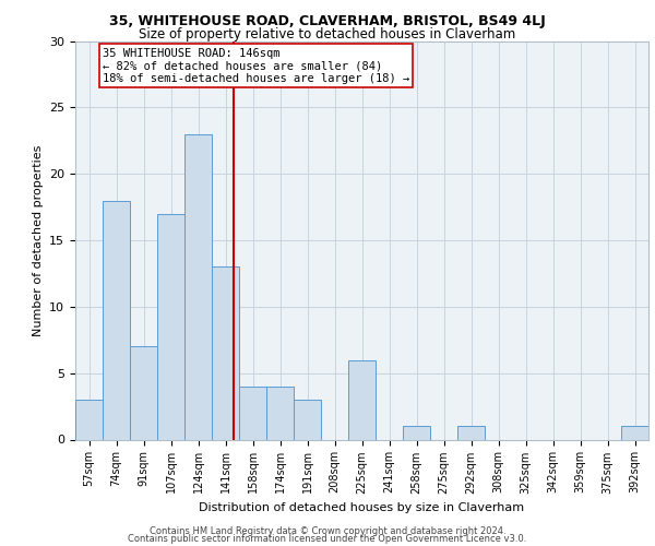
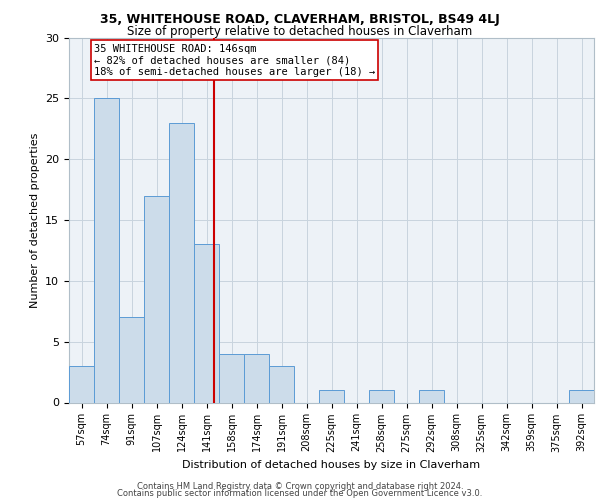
74sqm: 18 -> 25
225sqm: 6 -> 1
